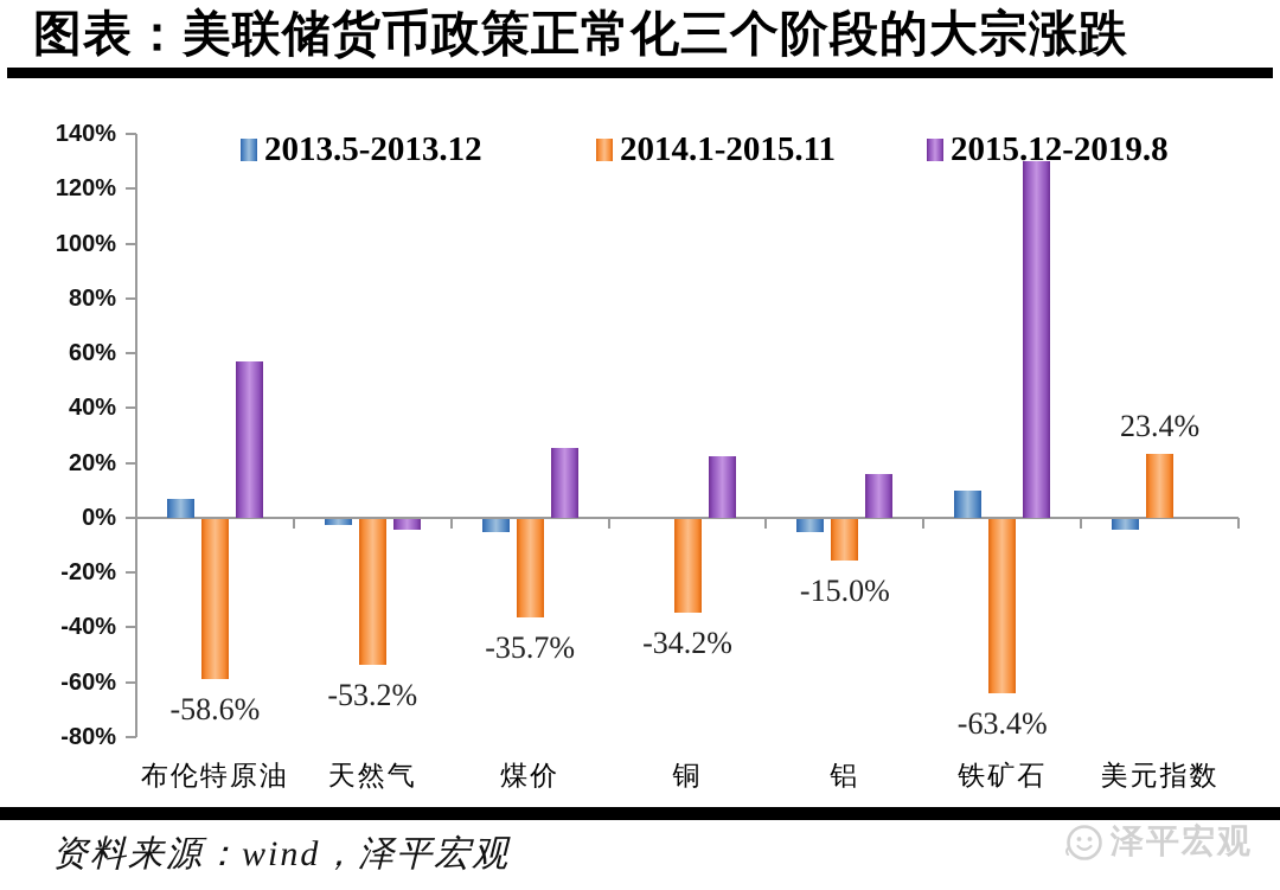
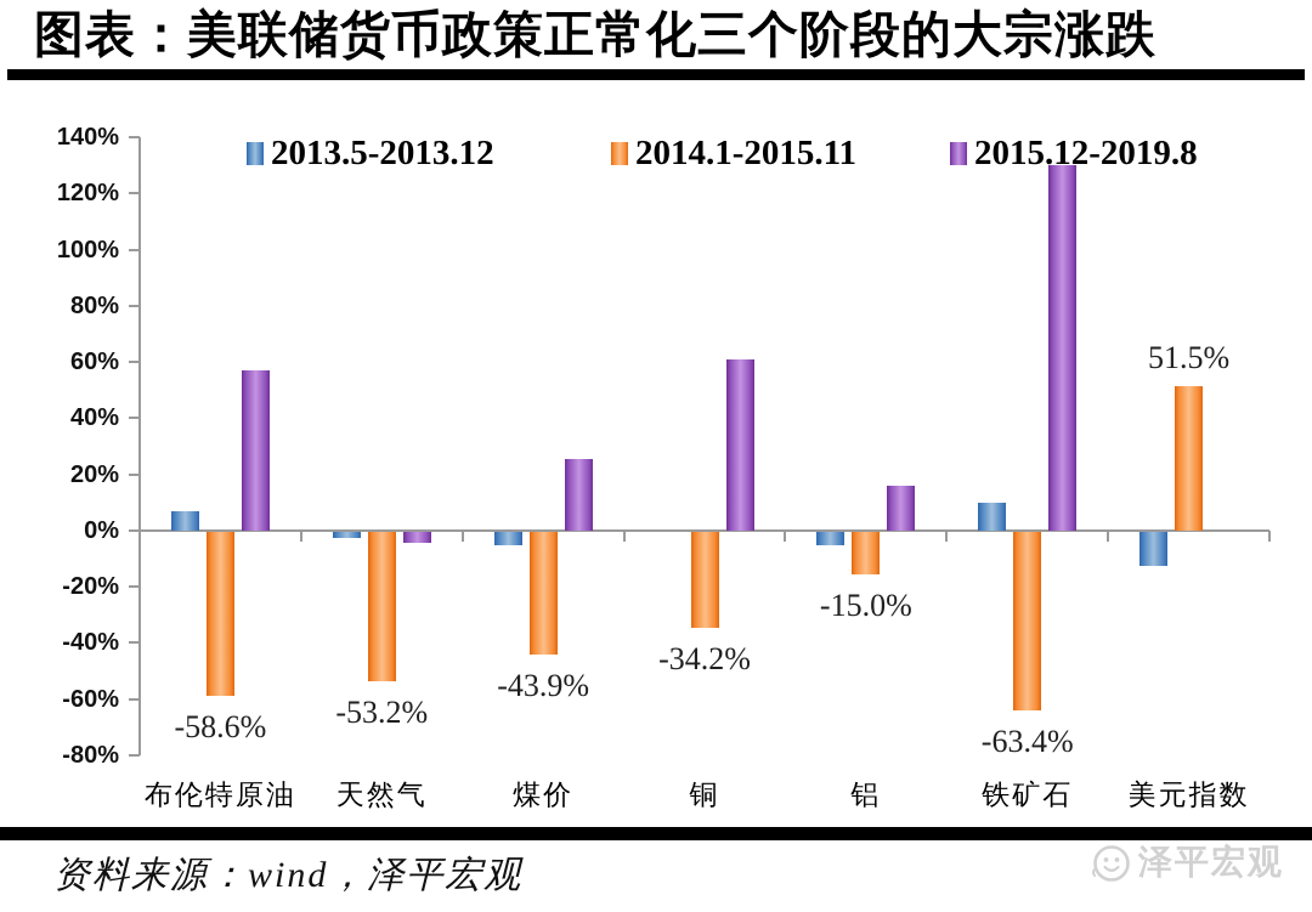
2014.1-2015.11/煤价: -35.7% -> -43.9%
2015.12-2019.8/铜: 22% -> 61%
2013.5-2013.12/美元指数: -4% -> -12%
2014.1-2015.11/美元指数: 23.4% -> 51.5%
